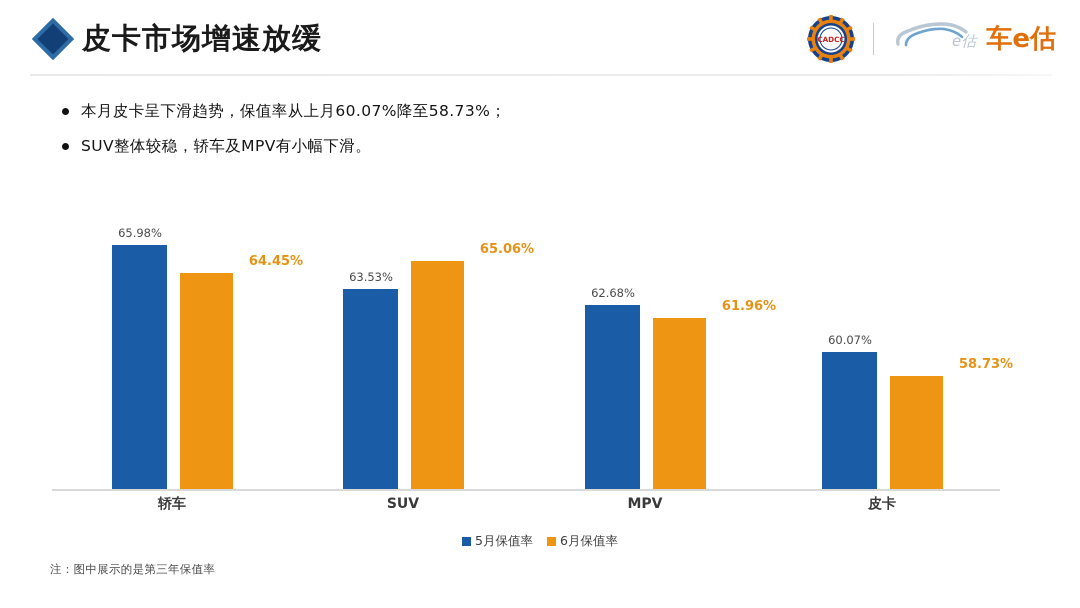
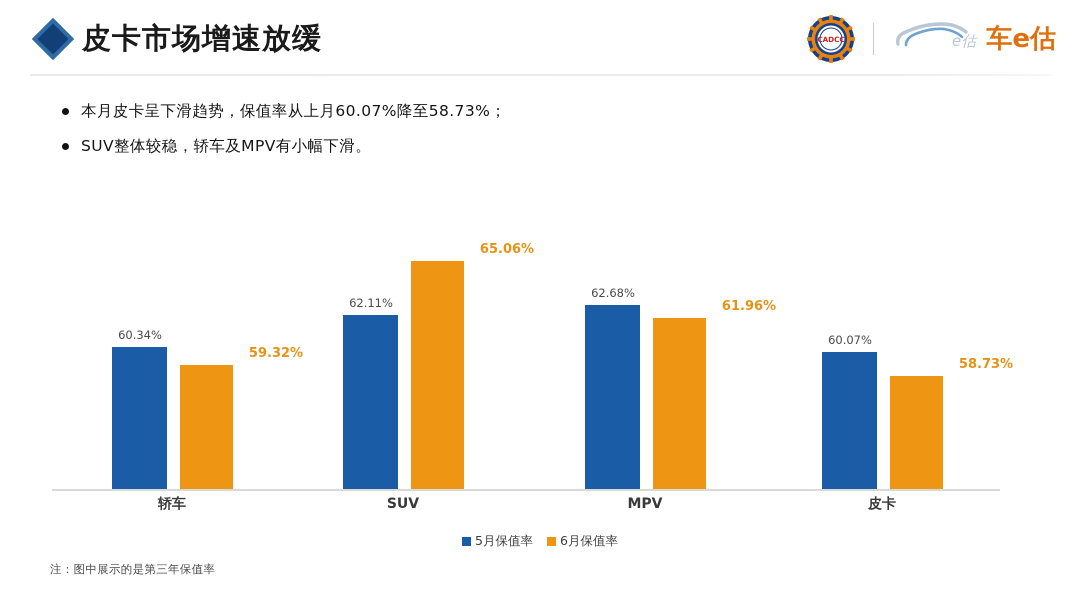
5月保值率/轿车: 65.98% -> 60.34%
6月保值率/轿车: 64.45% -> 59.32%
5月保值率/SUV: 63.53% -> 62.11%
